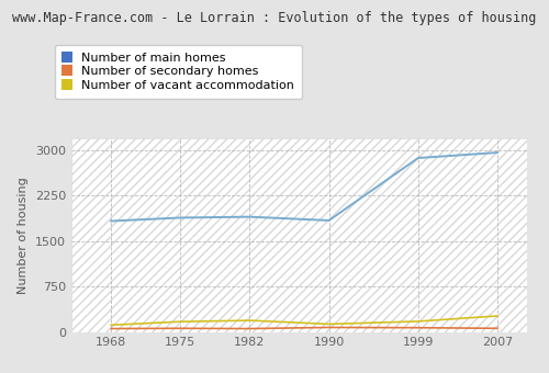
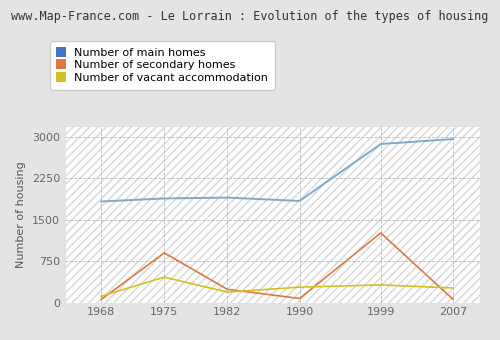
Number of secondary homes/1975: 60 -> 900
Number of vacant accommodation/1975: 170 -> 460
Number of secondary homes/1982: 60 -> 240
Number of vacant accommodation/1990: 130 -> 280
Number of secondary homes/1999: 70 -> 1260
Number of vacant accommodation/1999: 180 -> 320
